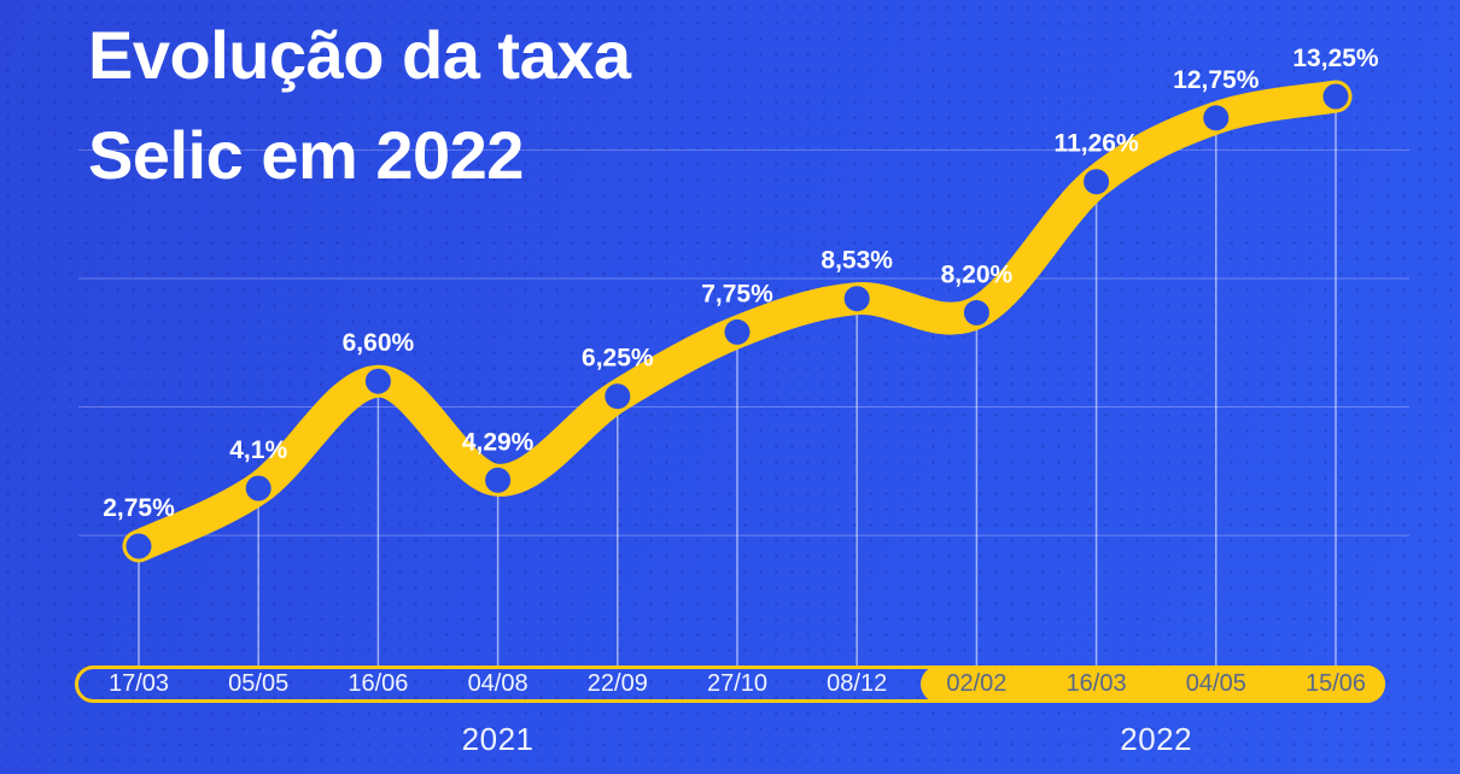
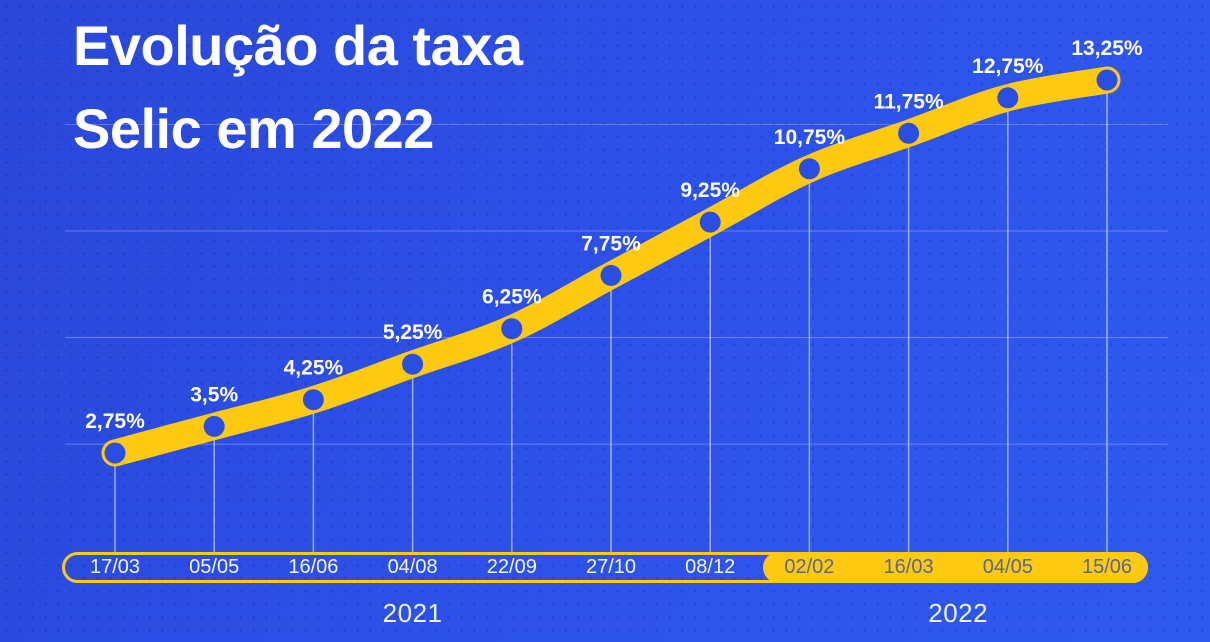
05/05: 4,1% -> 3,5%
16/06: 6,60% -> 4,25%
04/08: 4,29% -> 5,25%
08/12: 8,53% -> 9,25%
02/02: 8,20% -> 10,75%
16/03: 11,26% -> 11,75%
